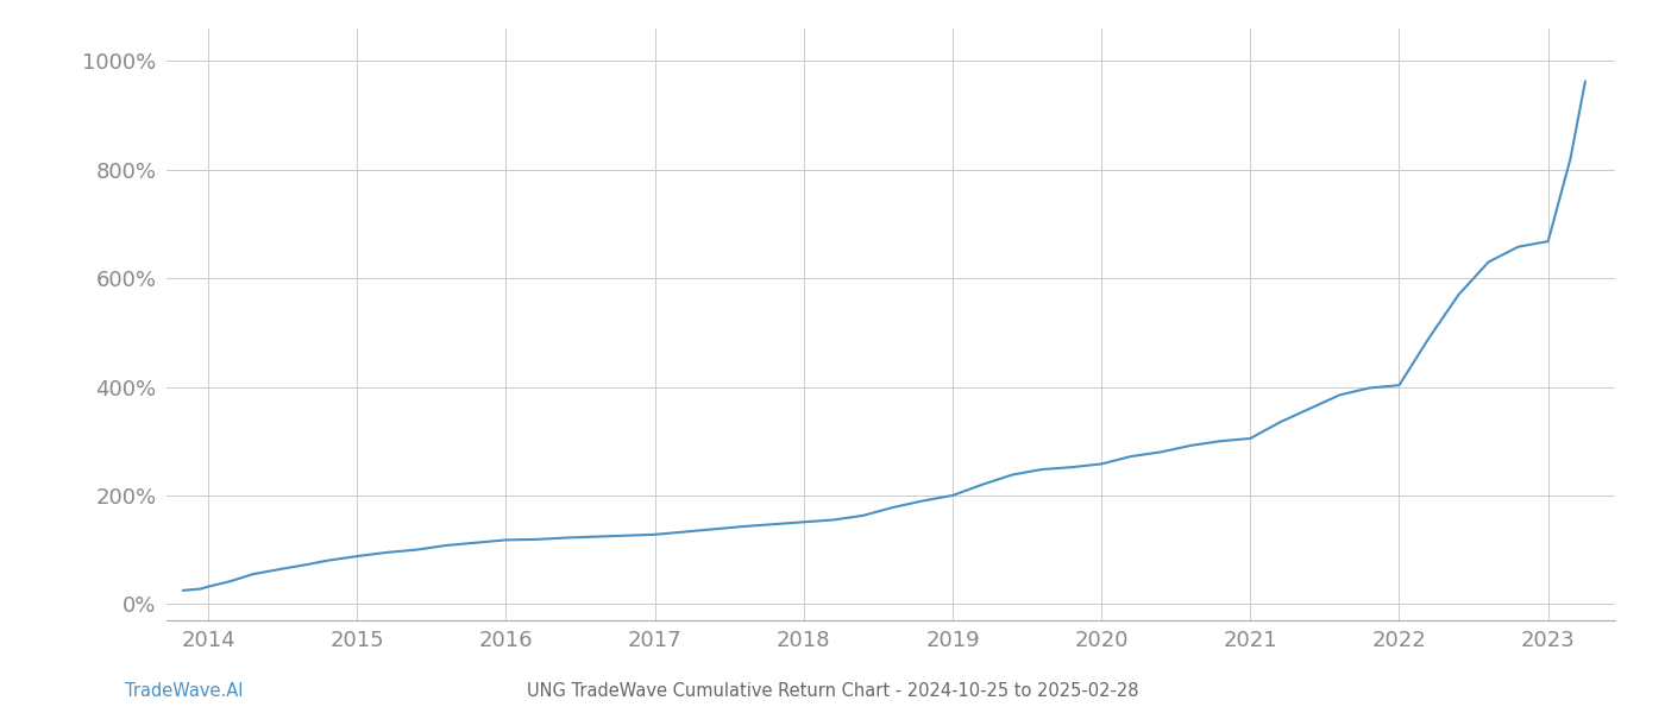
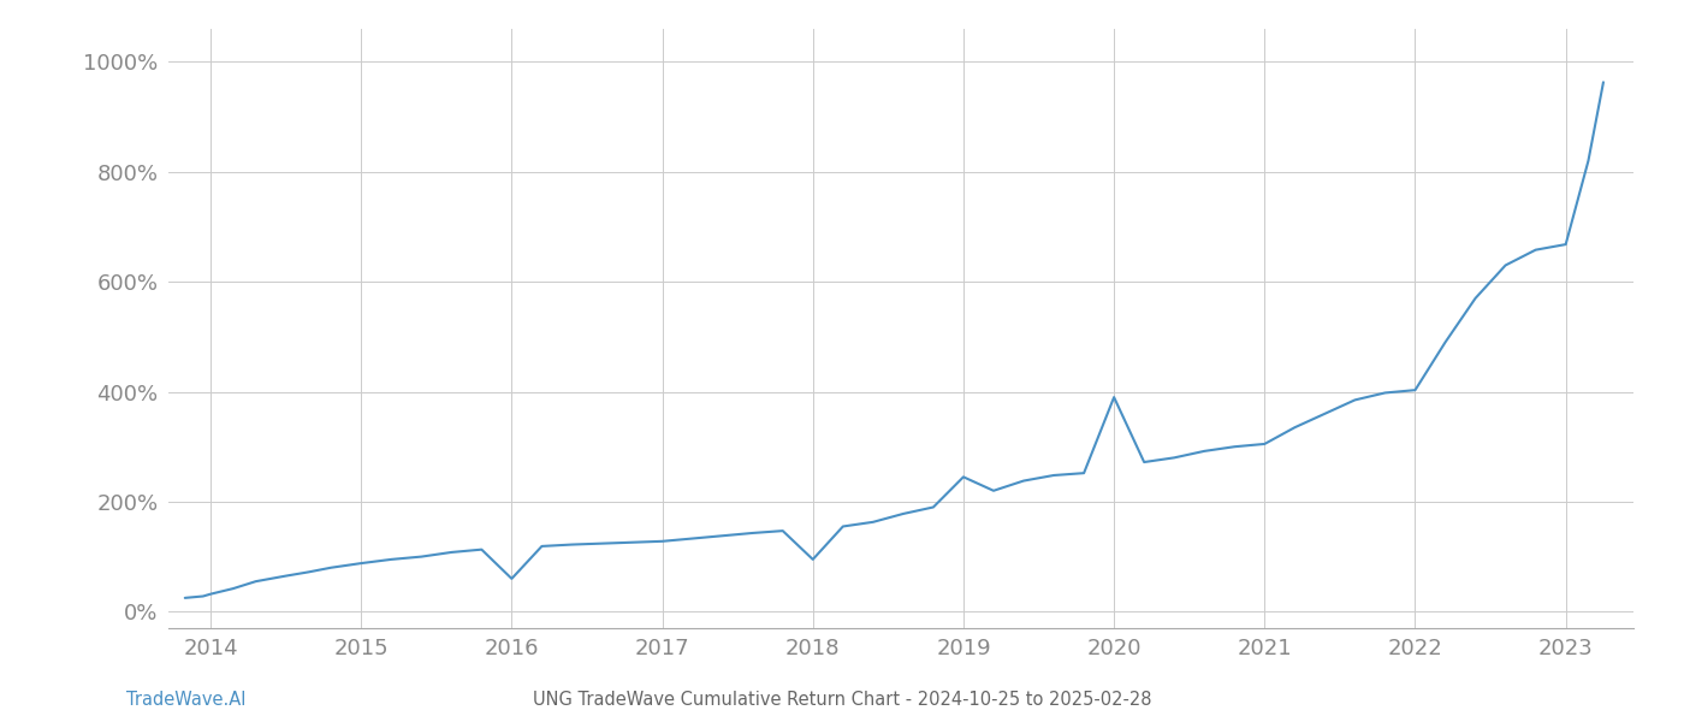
2016: 118% -> 60%
2018: 151% -> 95%
2019: 200% -> 245%
2020: 258% -> 390%
